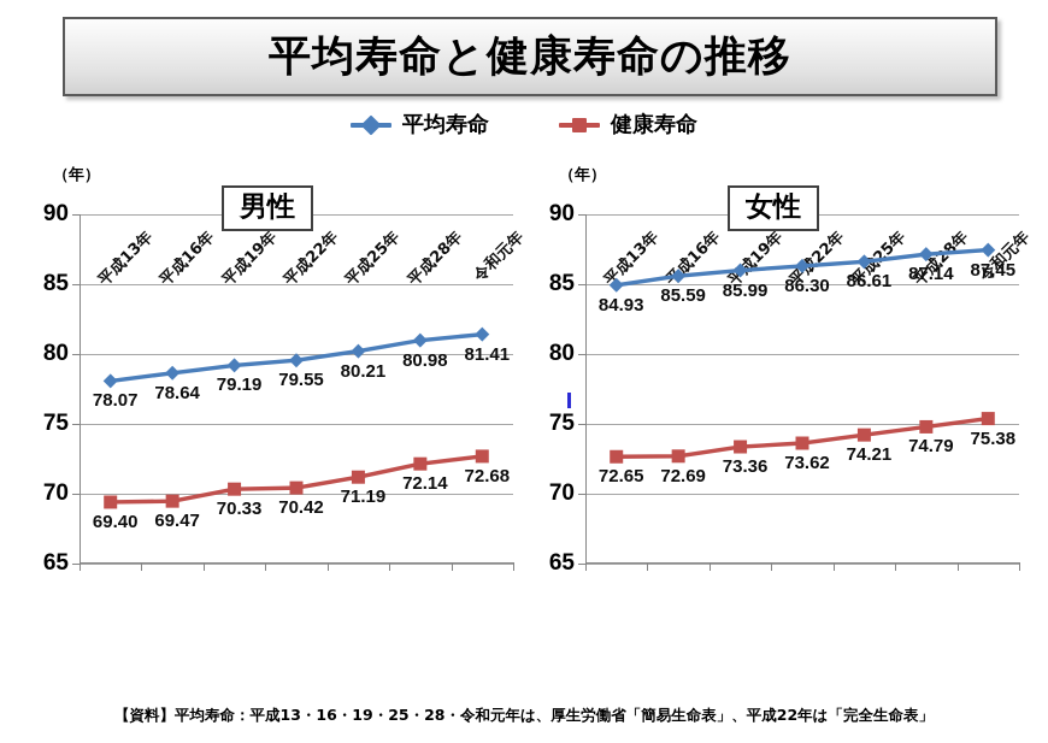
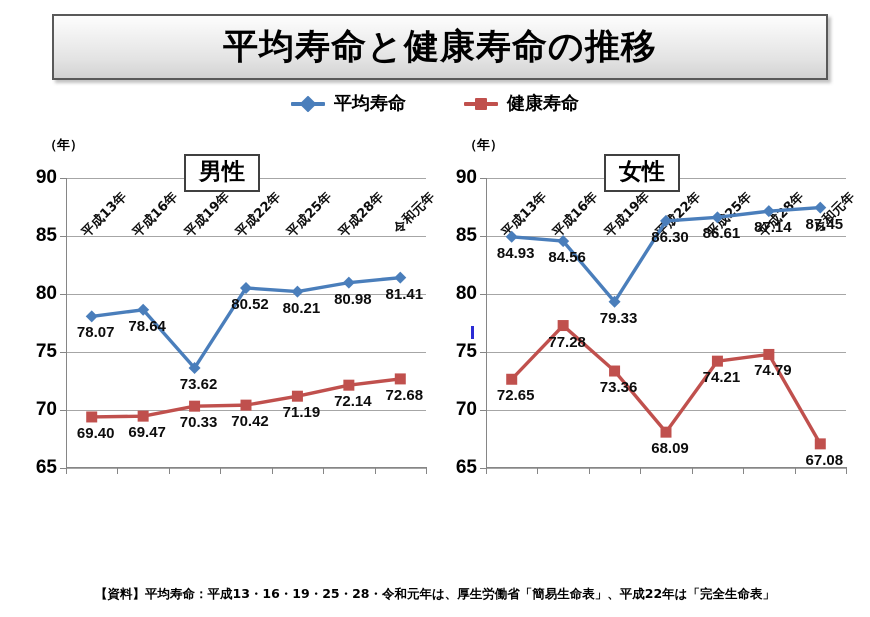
男性/平均寿命/平成19年: 79.19 -> 73.62
男性/平均寿命/平成22年: 79.55 -> 80.52
女性/平均寿命/平成16年: 85.59 -> 84.56
女性/健康寿命/平成16年: 72.69 -> 77.28
女性/平均寿命/平成19年: 85.99 -> 79.33
女性/健康寿命/平成22年: 73.62 -> 68.09
女性/健康寿命/令和元年: 75.38 -> 67.08
